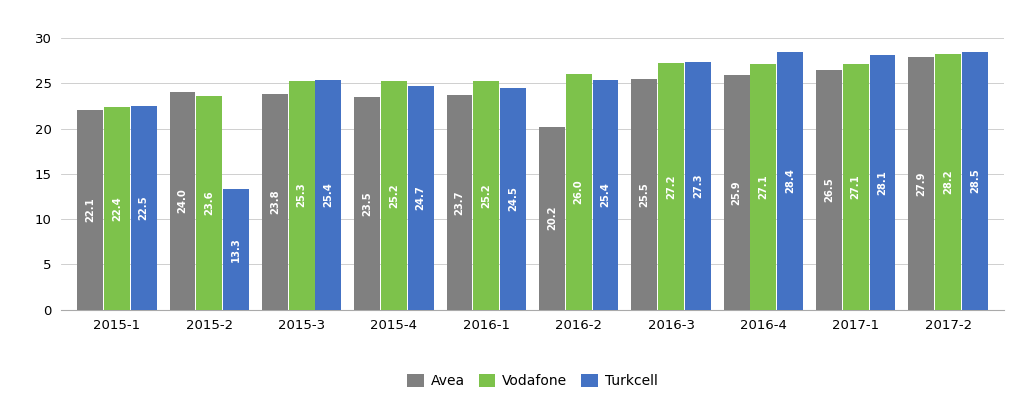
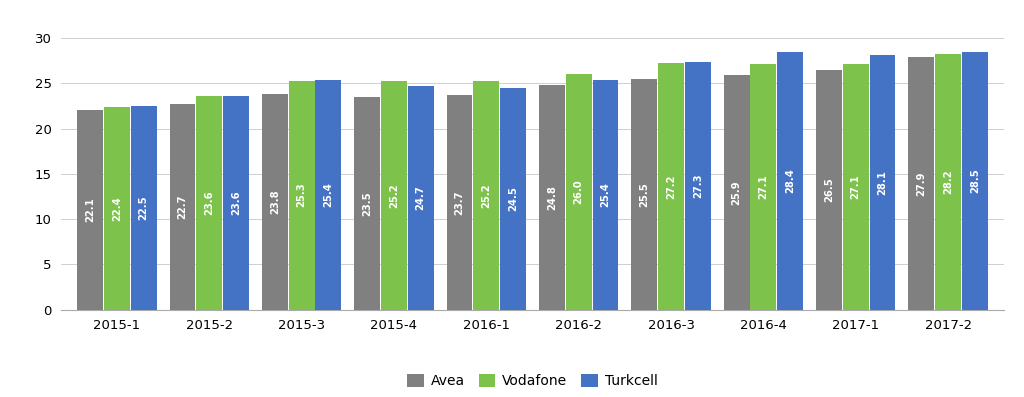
Avea/2015-2: 24.0 -> 22.7
Turkcell/2015-2: 13.3 -> 23.6
Avea/2016-2: 20.2 -> 24.8
